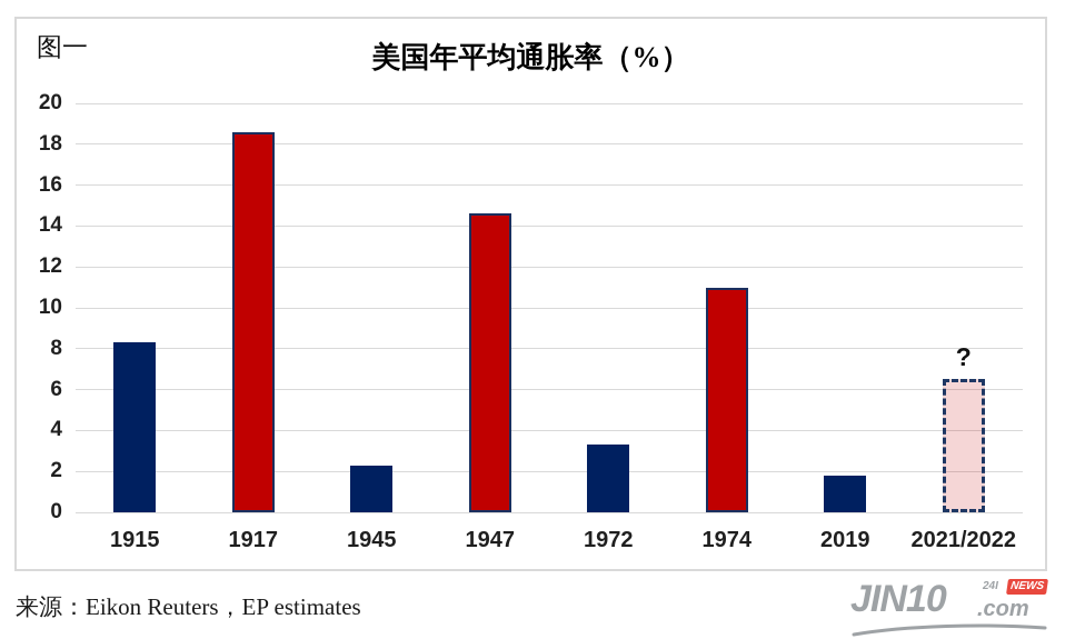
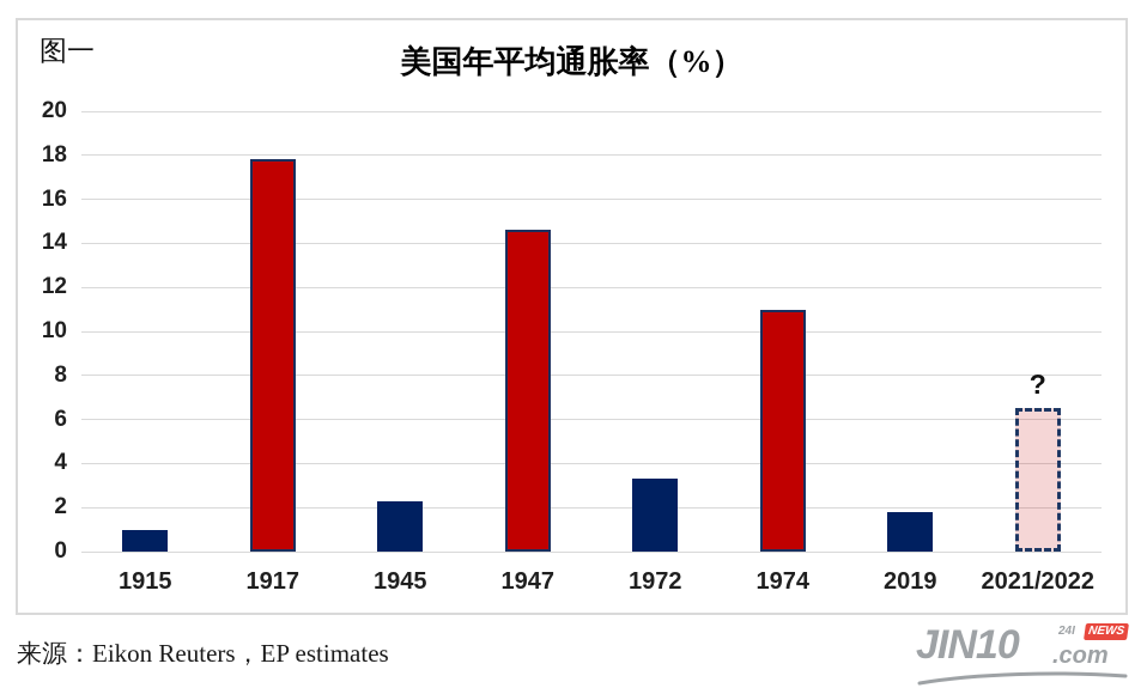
1915: 8.3 -> 1.0
1917: 18.6 -> 17.8
